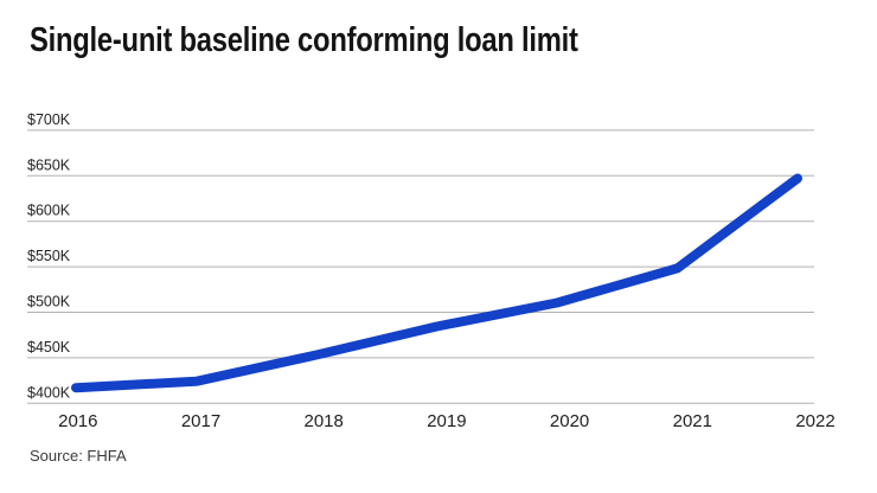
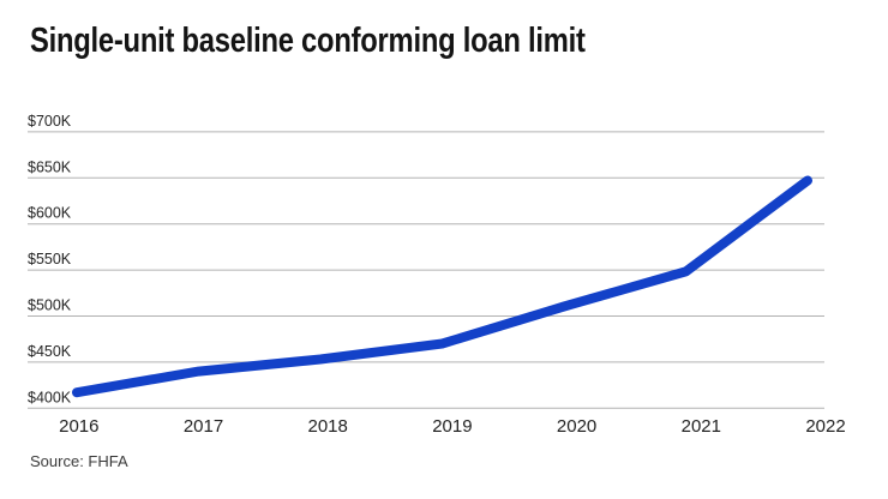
2017: $420K -> $440K
2019: $480K -> $470K
